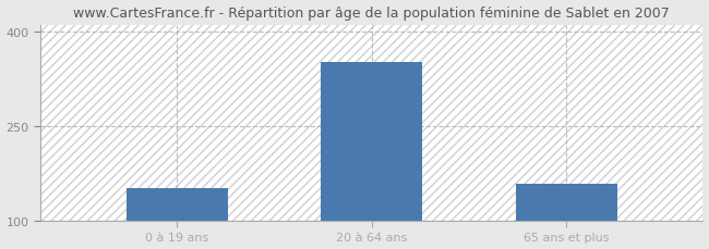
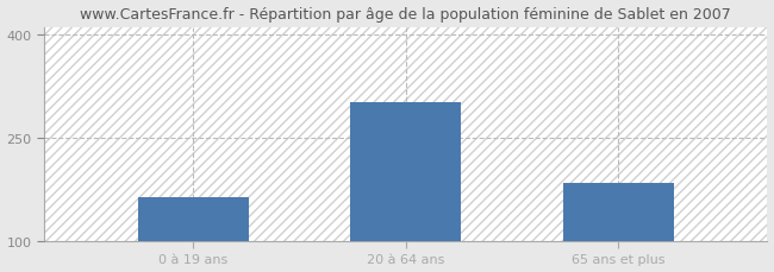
0 à 19 ans: 152 -> 164
20 à 64 ans: 352 -> 302
65 ans et plus: 158 -> 184
